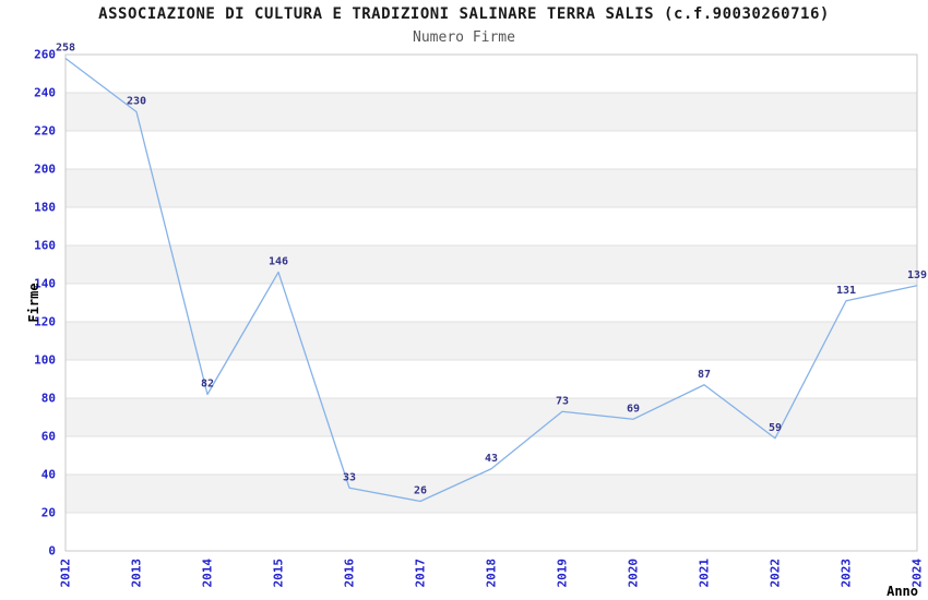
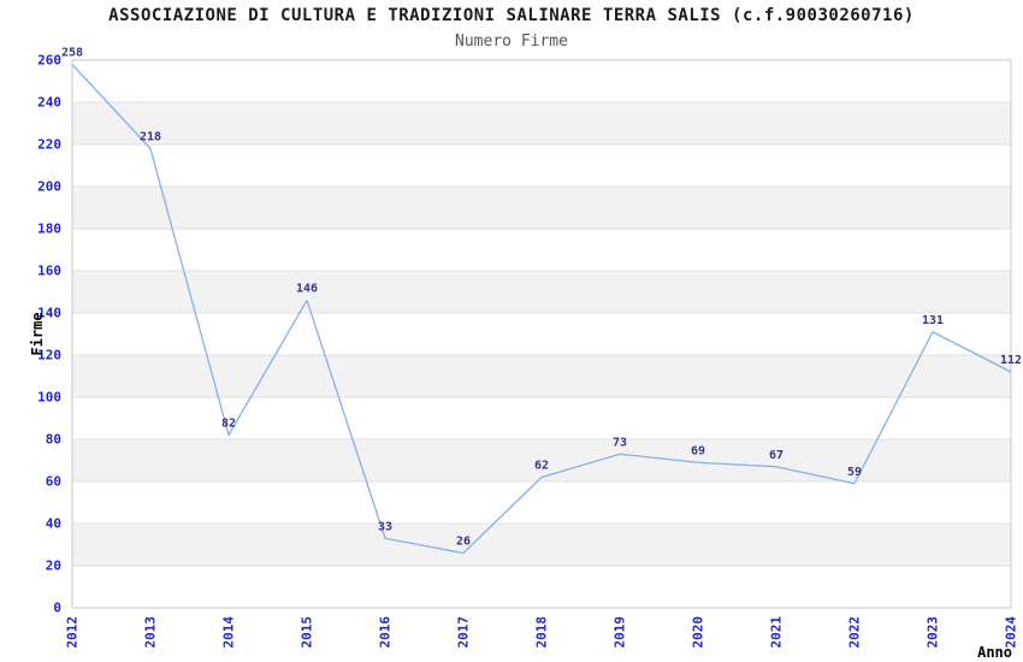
2013: 230 -> 218
2018: 43 -> 62
2021: 87 -> 67
2024: 139 -> 112
